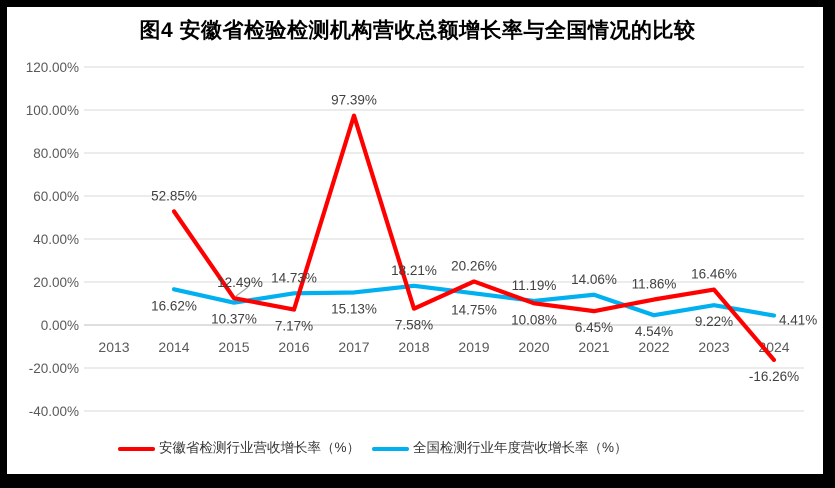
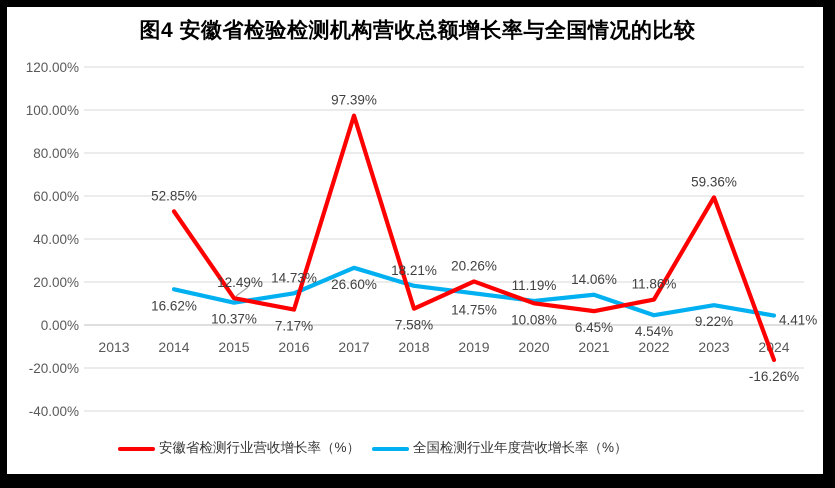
全国检测行业年度营收增长率（%）/2017: 15.13% -> 26.60%
安徽省检测行业营收增长率（%）/2023: 16.46% -> 59.36%
